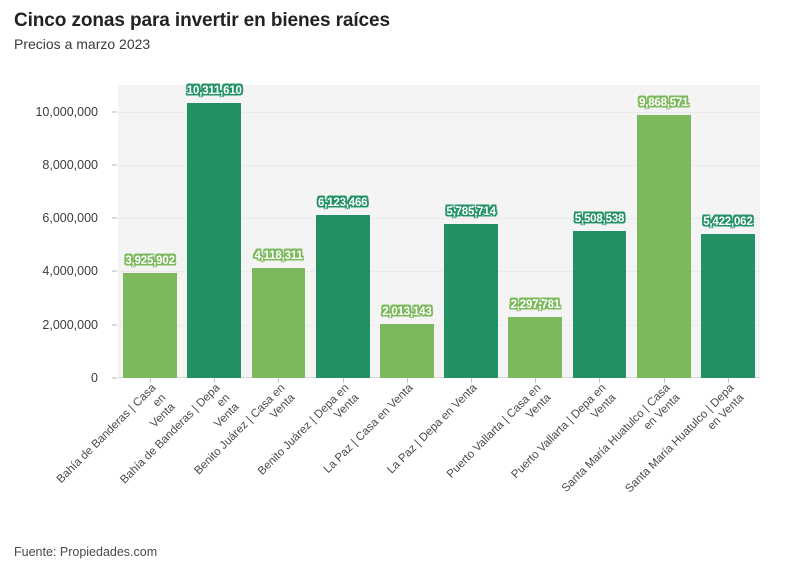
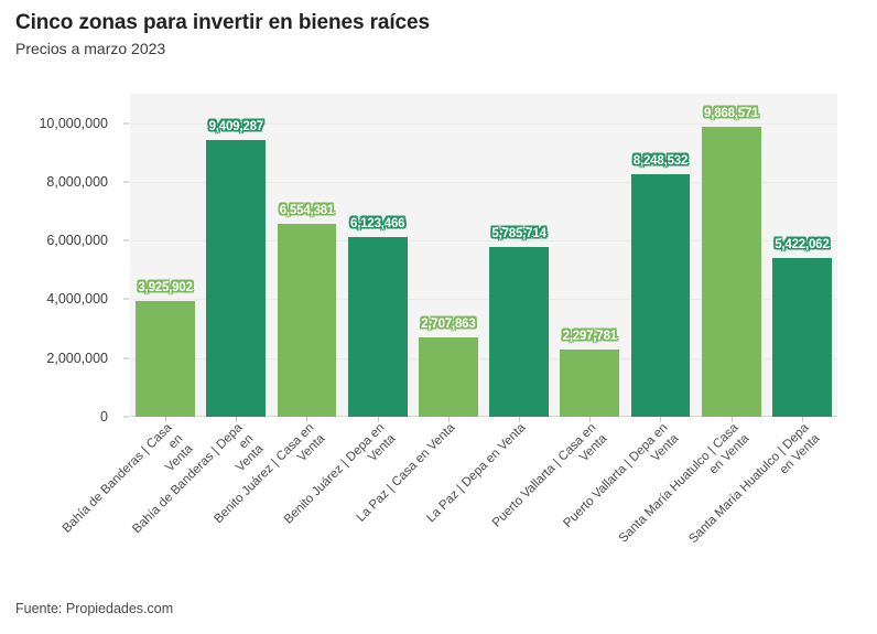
Bahía de Banderas | Depa en Venta: 10,311,610 -> 9,409,287
Benito Juárez | Casa en Venta: 4,118,311 -> 6,554,381
La Paz | Casa en Venta: 2,013,143 -> 2,707,863
Puerto Vallarta | Depa en Venta: 5,508,538 -> 8,248,532
